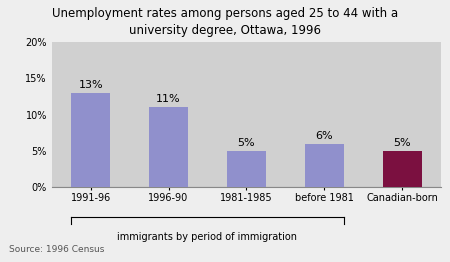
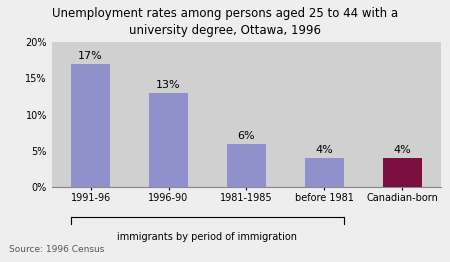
1991-96: 13% -> 17%
1996-90: 11% -> 13%
1981-1985: 5% -> 6%
before 1981: 6% -> 4%
Canadian-born: 5% -> 4%
